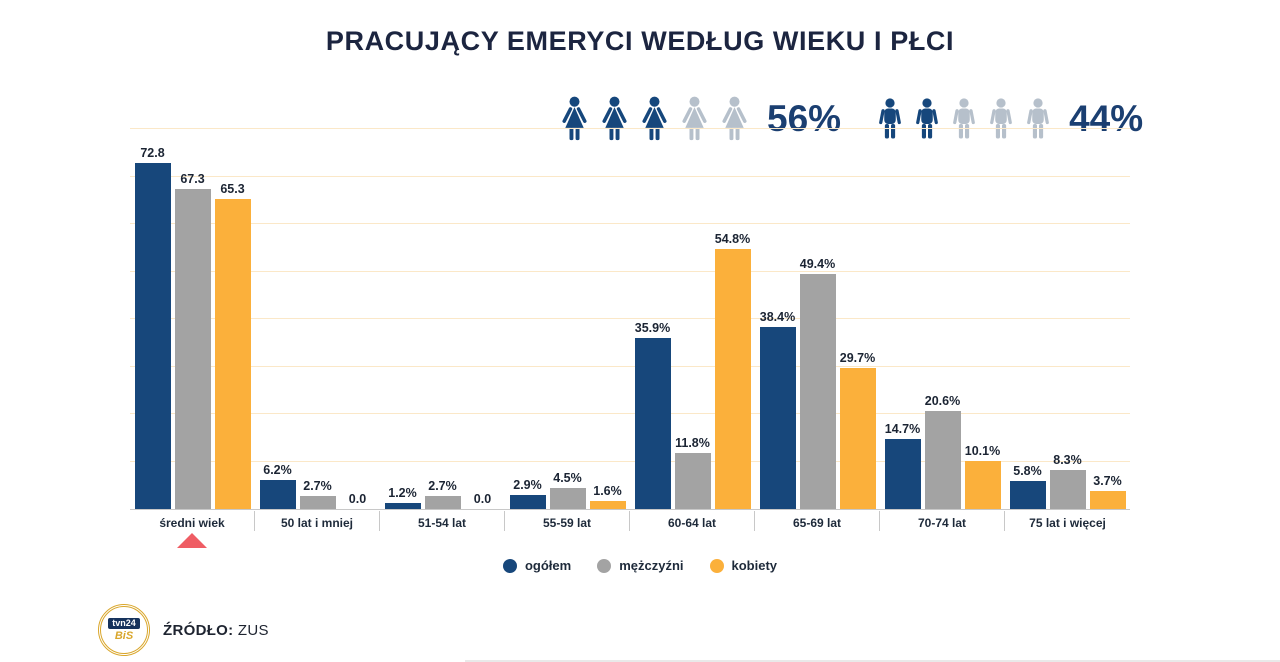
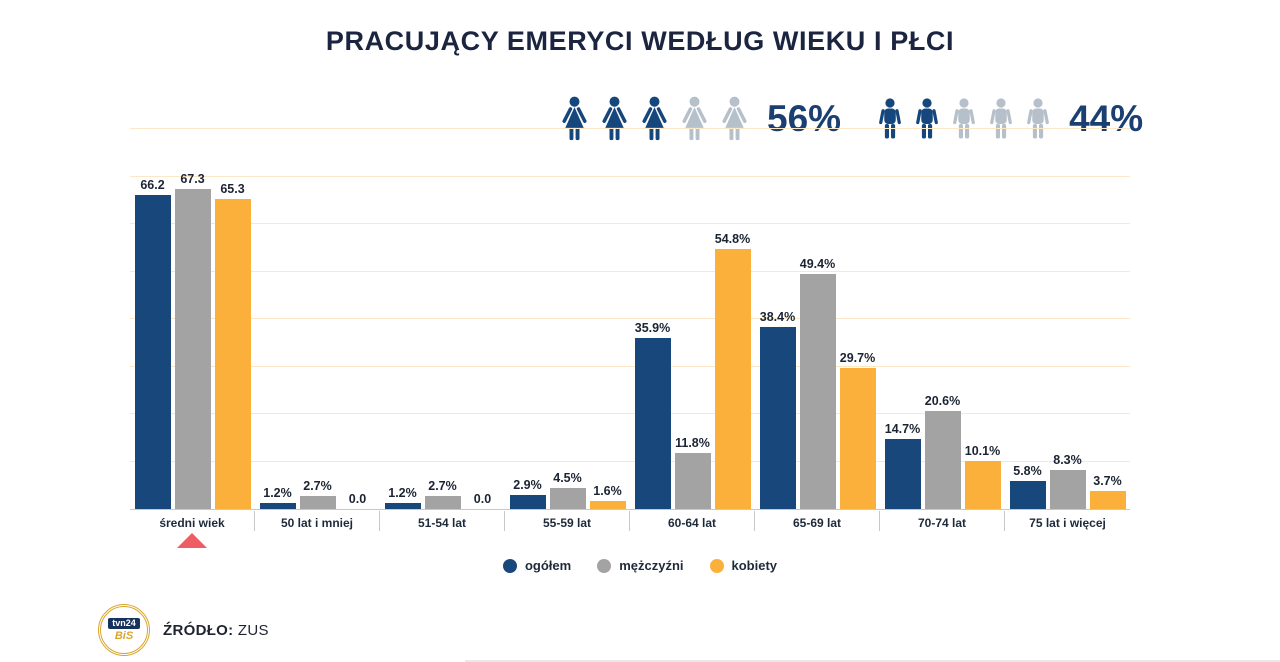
ogółem/średni wiek: 72.8 -> 66.2
ogółem/50 lat i mniej: 6.2% -> 1.2%
